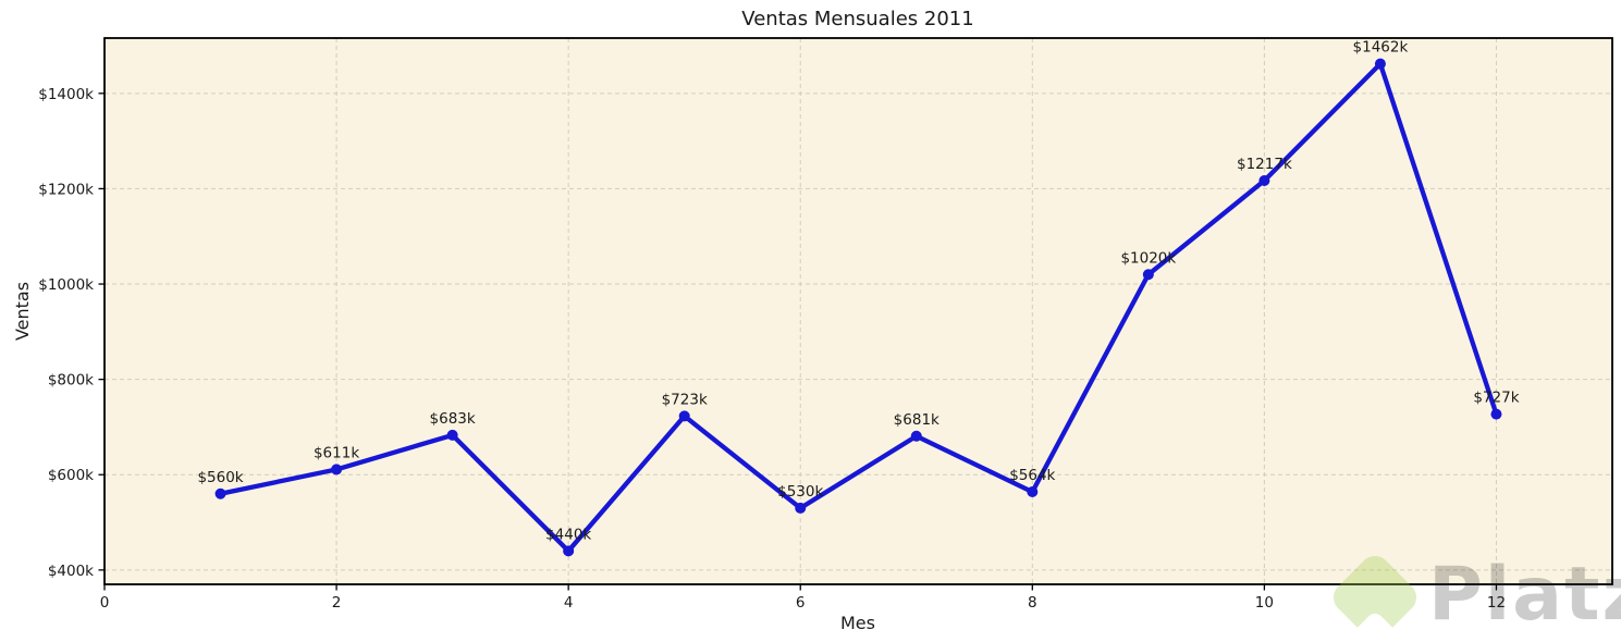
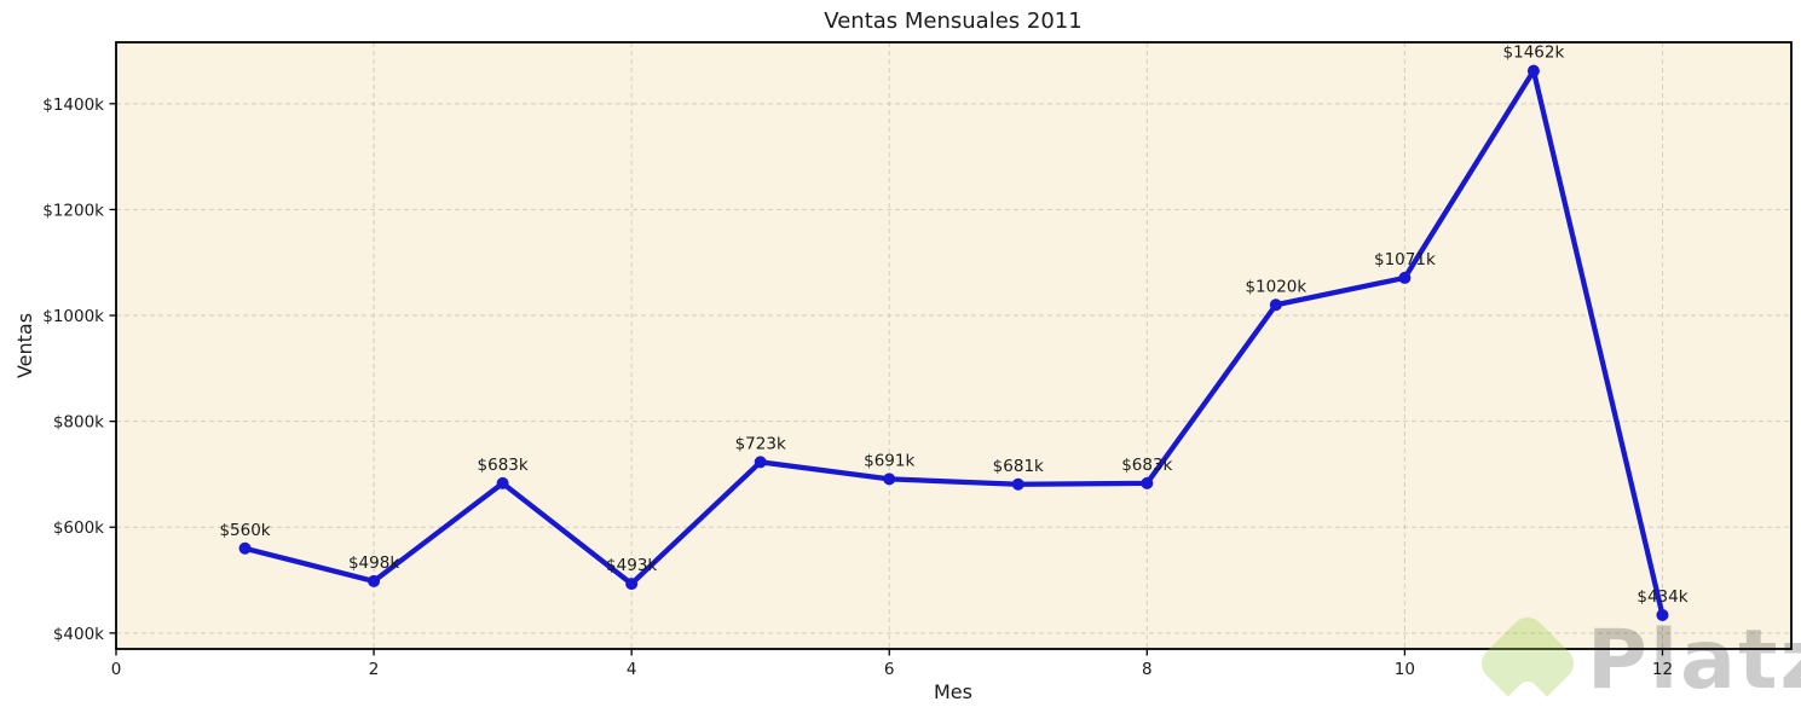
2: $611k -> $498k
4: $440k -> $493k
6: $530k -> $691k
8: $564k -> $683k
10: $1217k -> $1071k
12: $727k -> $434k
